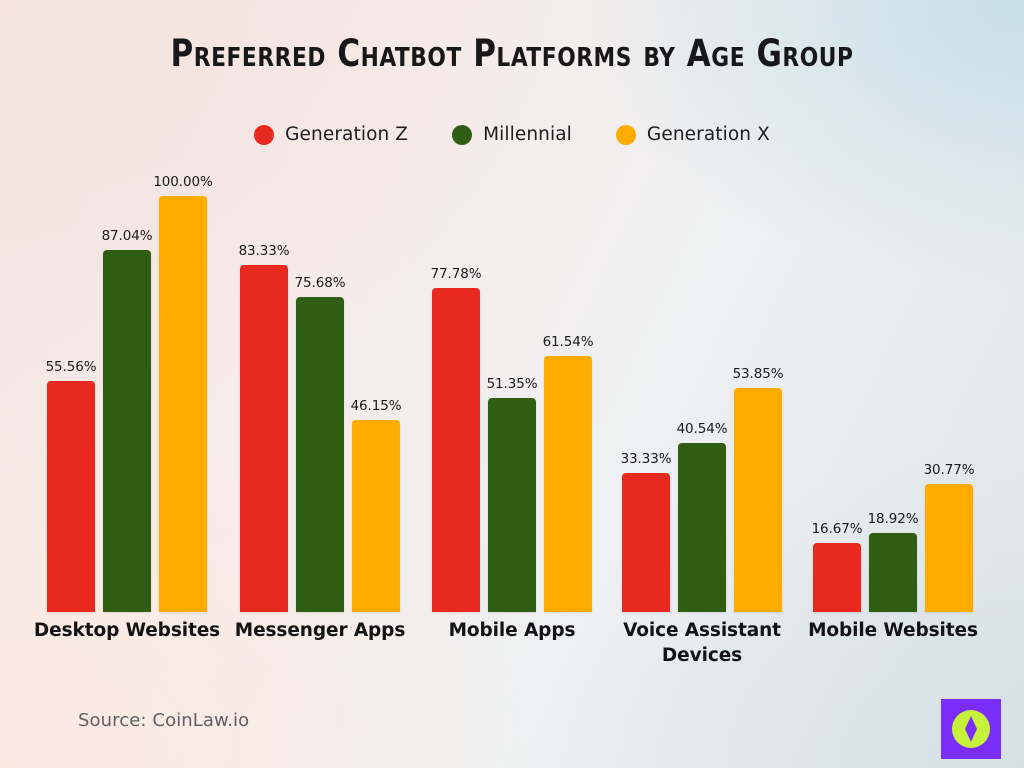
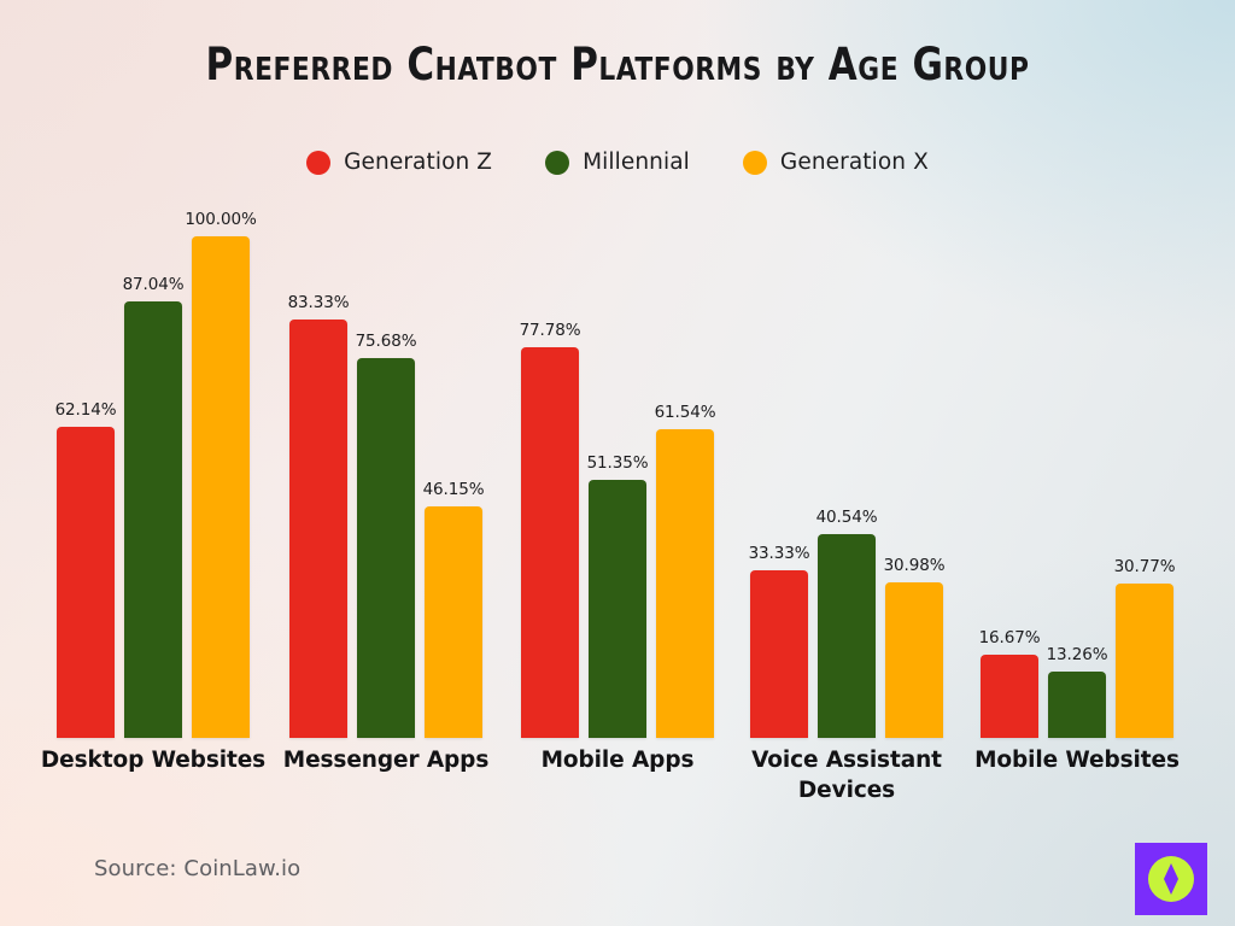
Generation Z/Desktop Websites: 55.56% -> 62.14%
Generation X/Voice Assistant Devices: 53.85% -> 30.98%
Millennial/Mobile Websites: 18.92% -> 13.26%
